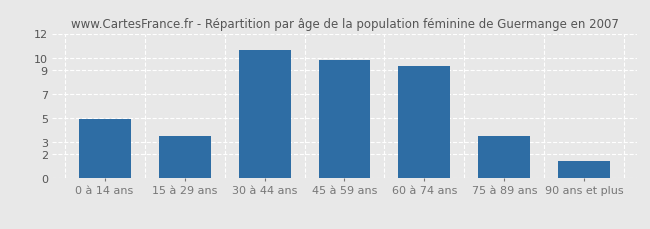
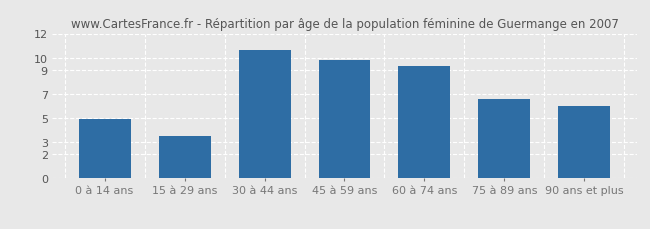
75 à 89 ans: 3.5 -> 6.6
90 ans et plus: 1.4 -> 6.0
